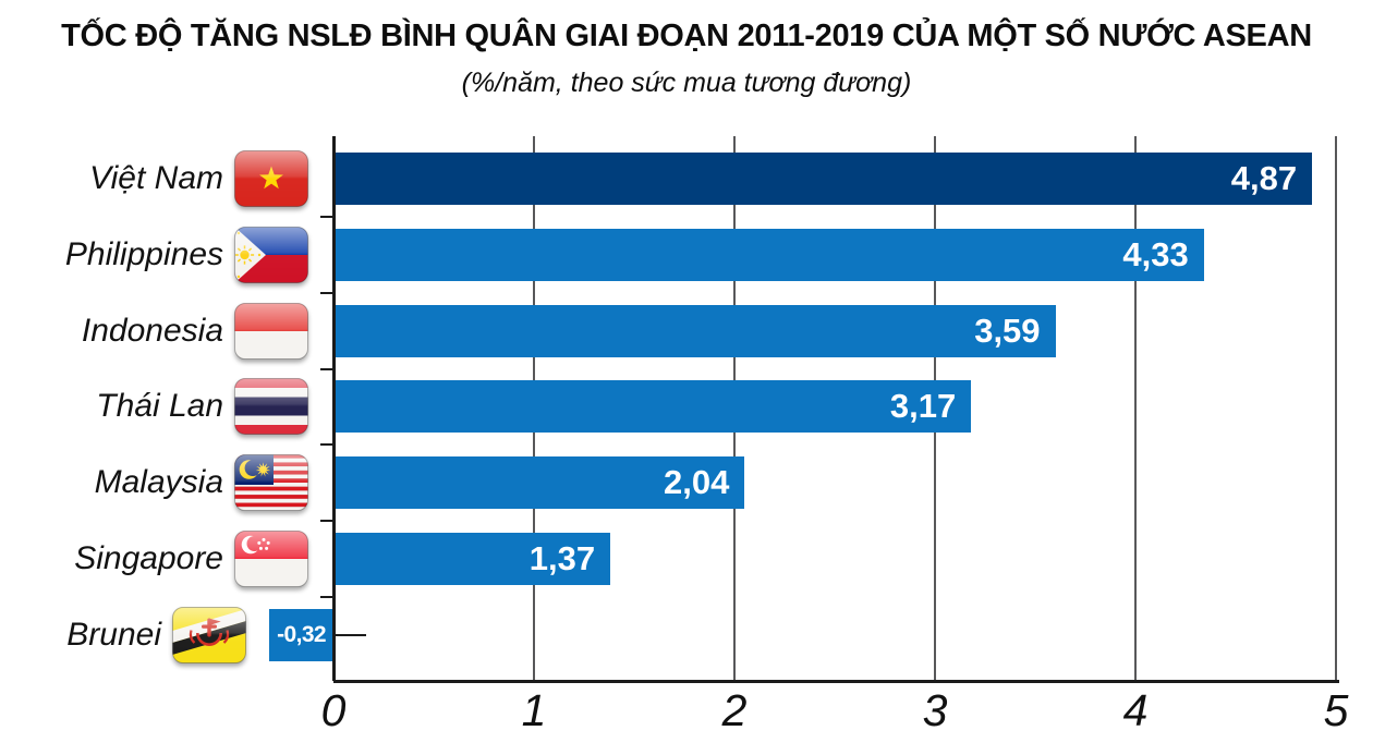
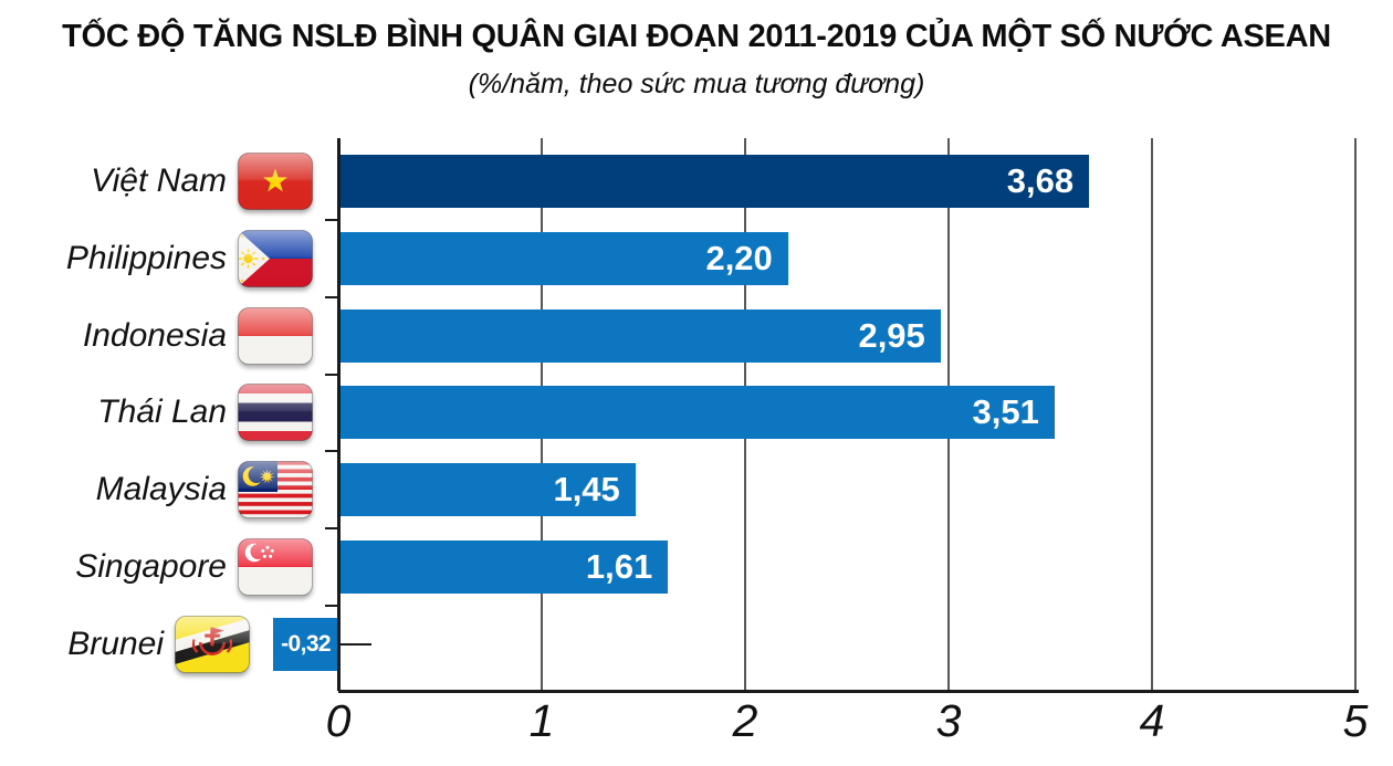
Việt Nam: 4,87 -> 3,68
Philippines: 4,33 -> 2,20
Indonesia: 3,59 -> 2,95
Thái Lan: 3,17 -> 3,51
Malaysia: 2,04 -> 1,45
Singapore: 1,37 -> 1,61
